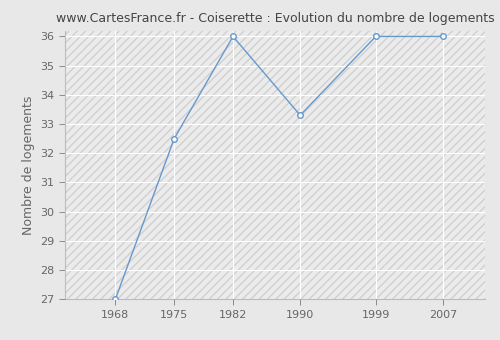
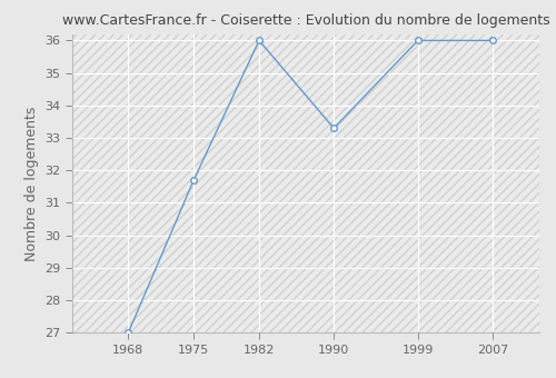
1975: 32.5 -> 31.7
